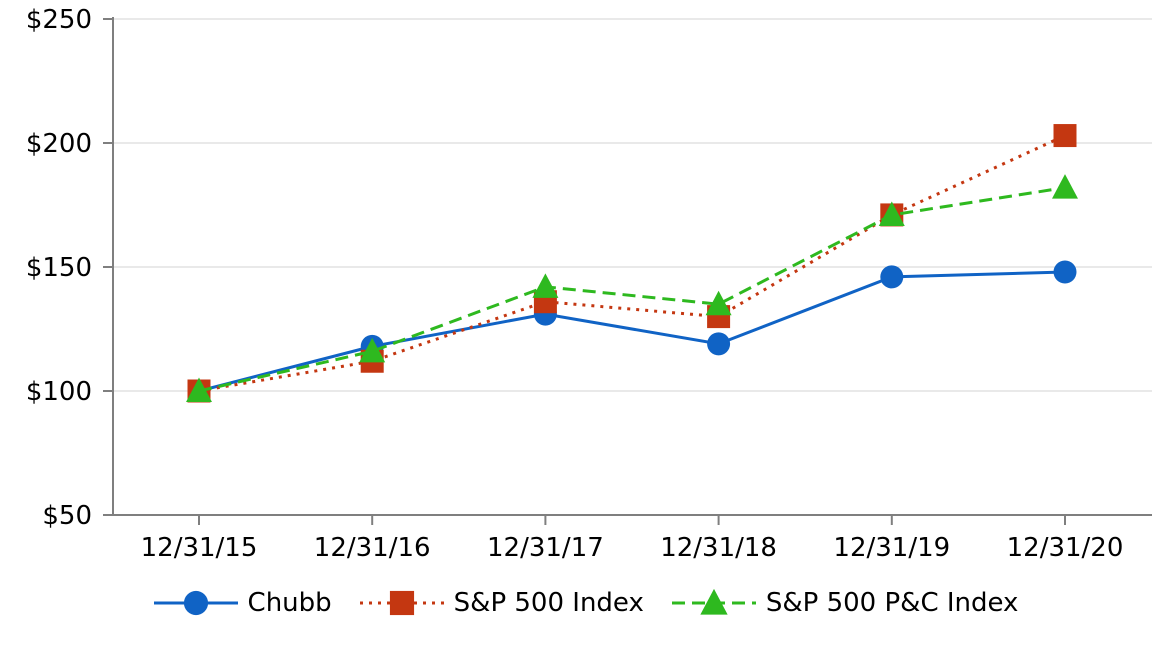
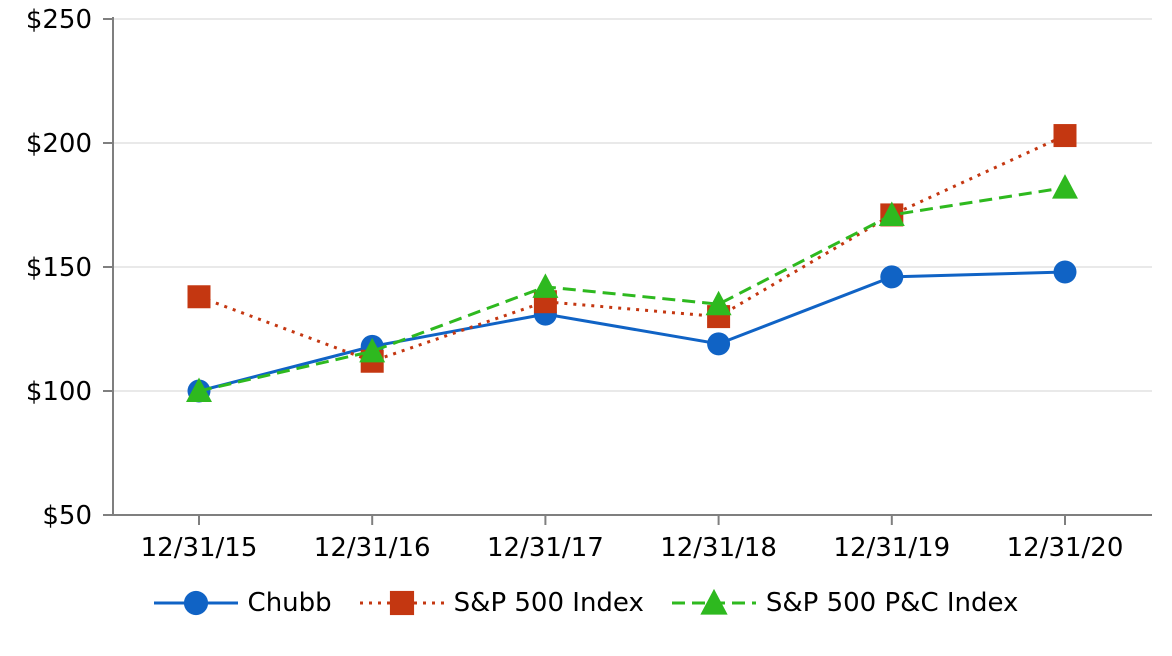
S&P 500 Index/12/31/15: $100 -> $138
